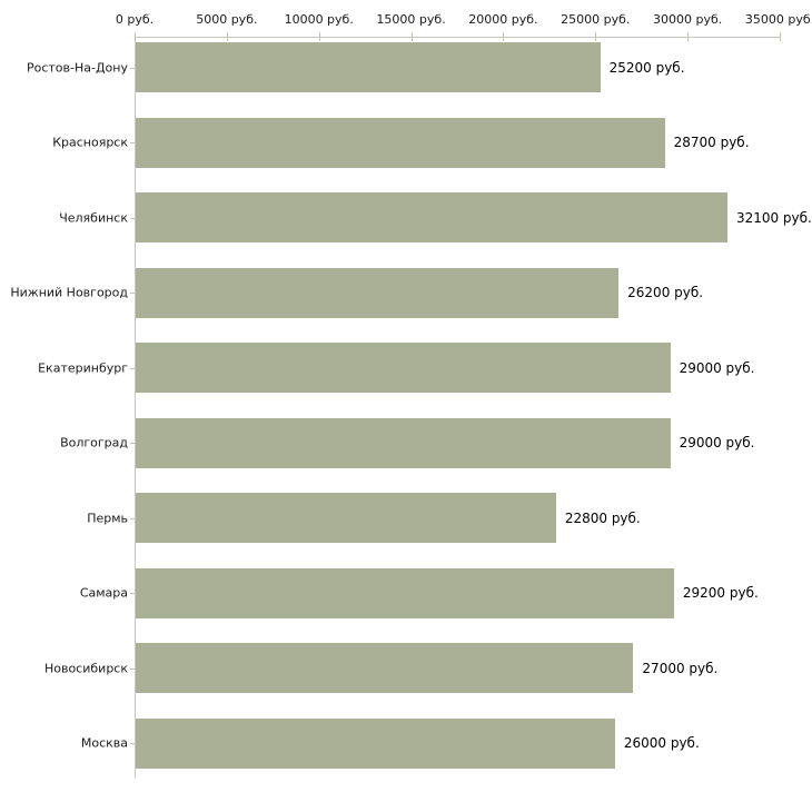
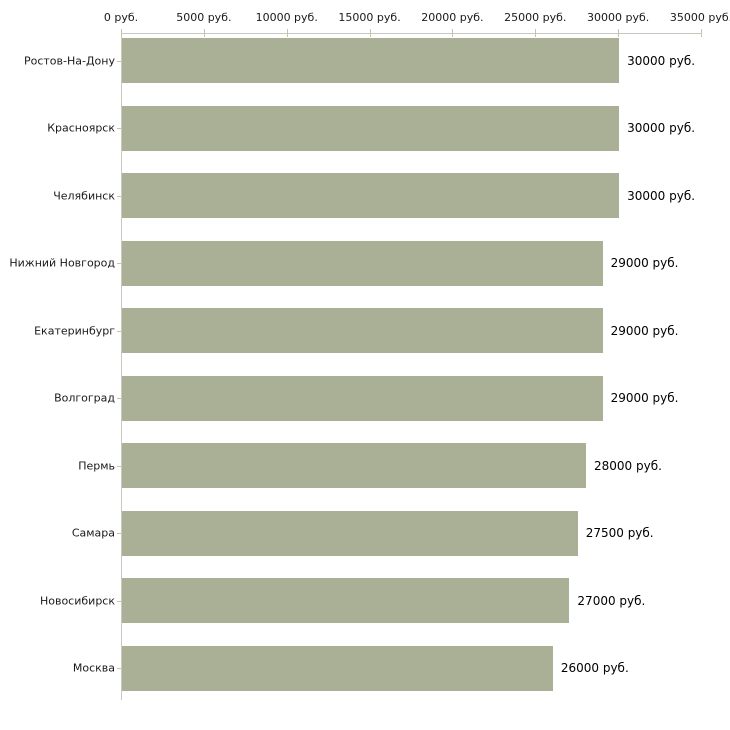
Ростов-На-Дону: 25200 -> 30000
Красноярск: 28700 -> 30000
Челябинск: 32100 -> 30000
Нижний Новгород: 26200 -> 29000
Пермь: 22800 -> 28000
Самара: 29200 -> 27500
